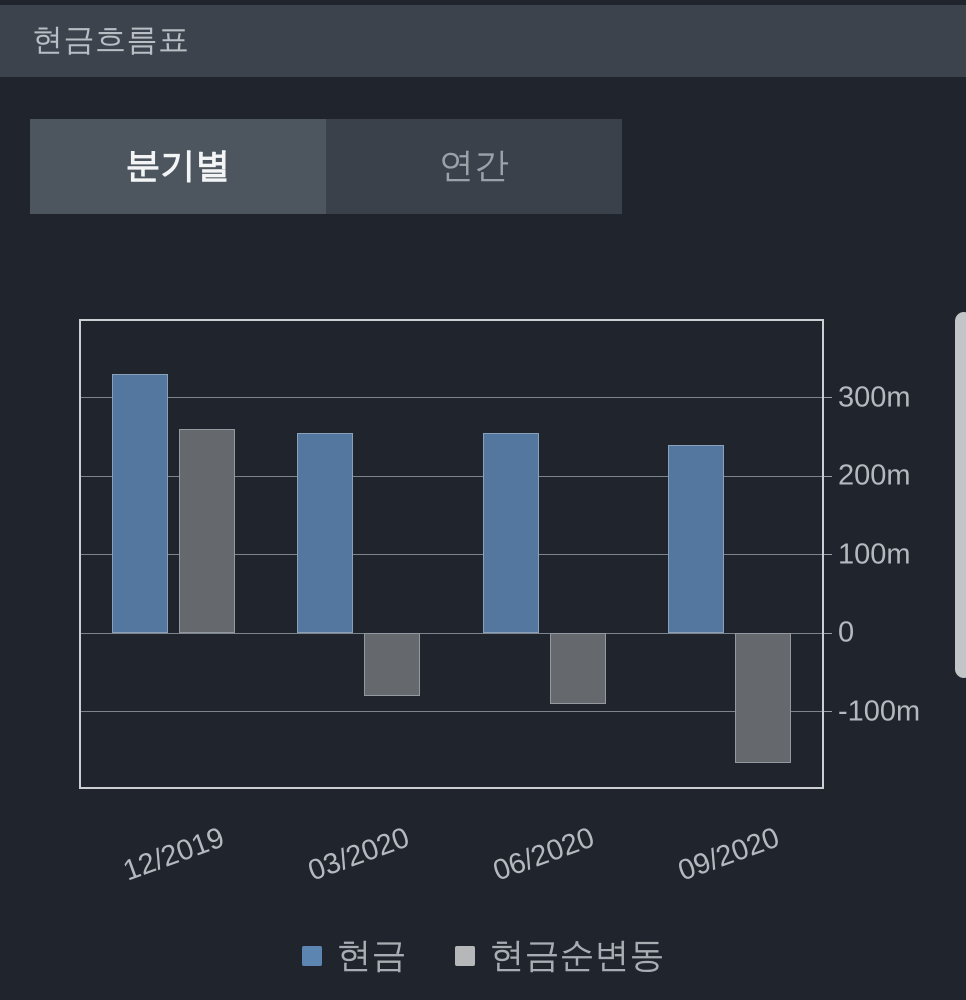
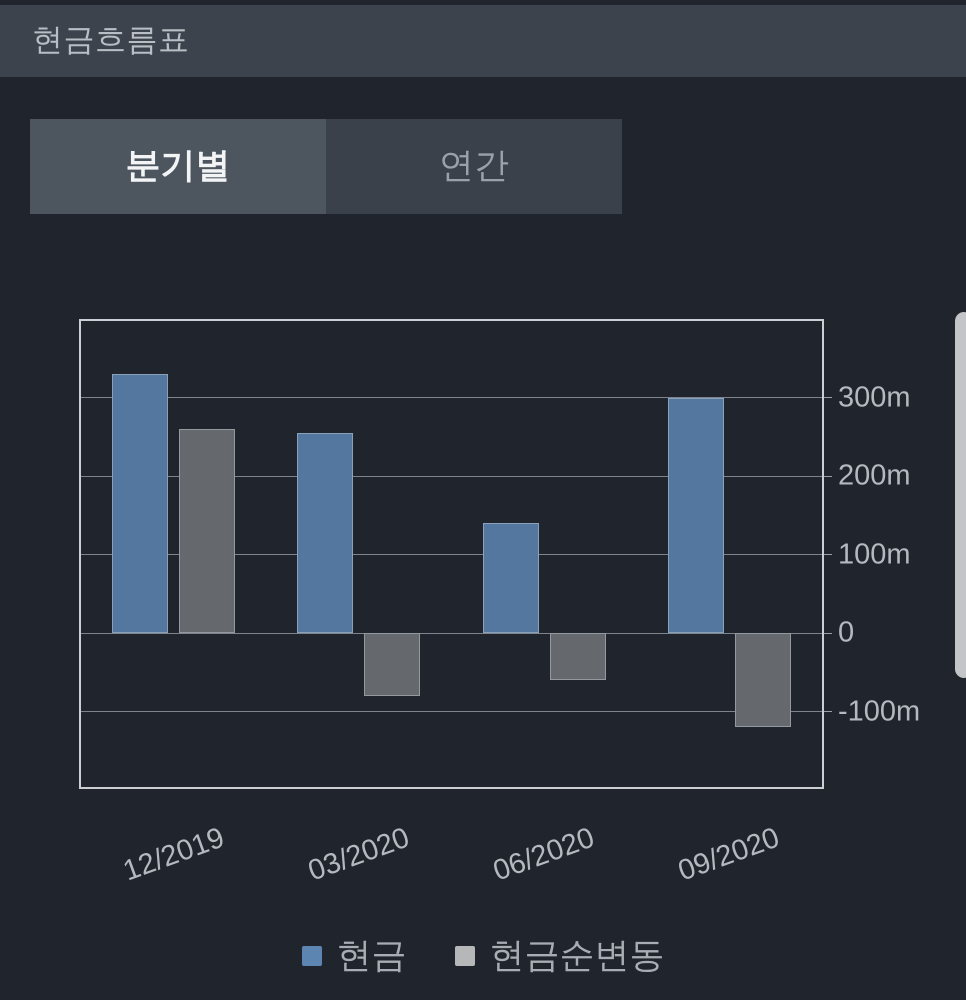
현금/06/2020: 260m -> 140m
현금순변동/06/2020: -90m -> -60m
현금/09/2020: 240m -> 300m
현금순변동/09/2020: -160m -> -120m
